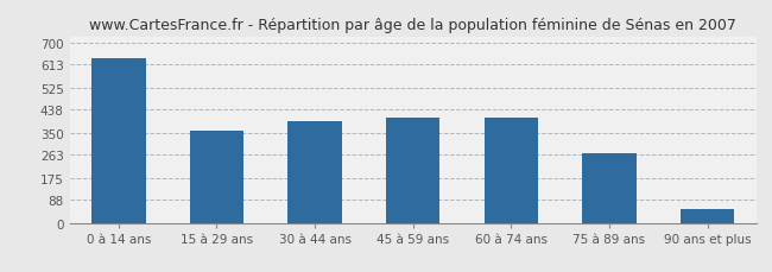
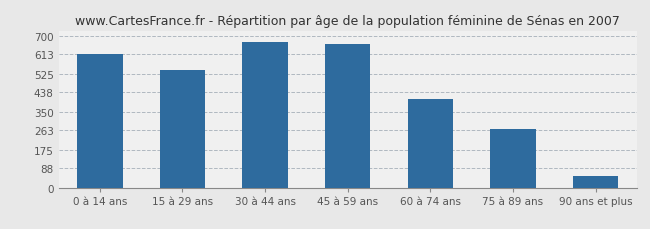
0 à 14 ans: 640 -> 613
15 à 29 ans: 355 -> 543
30 à 44 ans: 395 -> 668
45 à 59 ans: 410 -> 660
